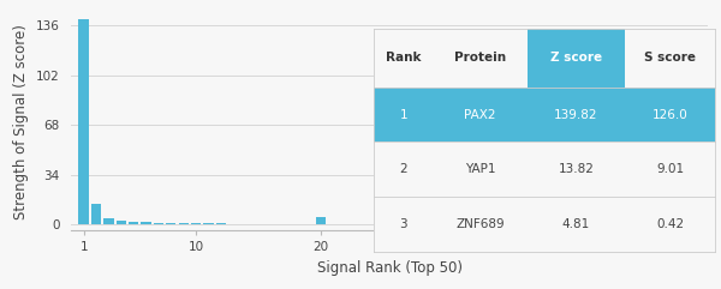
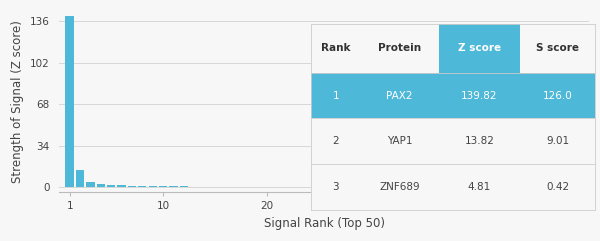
20: 5 -> 0
